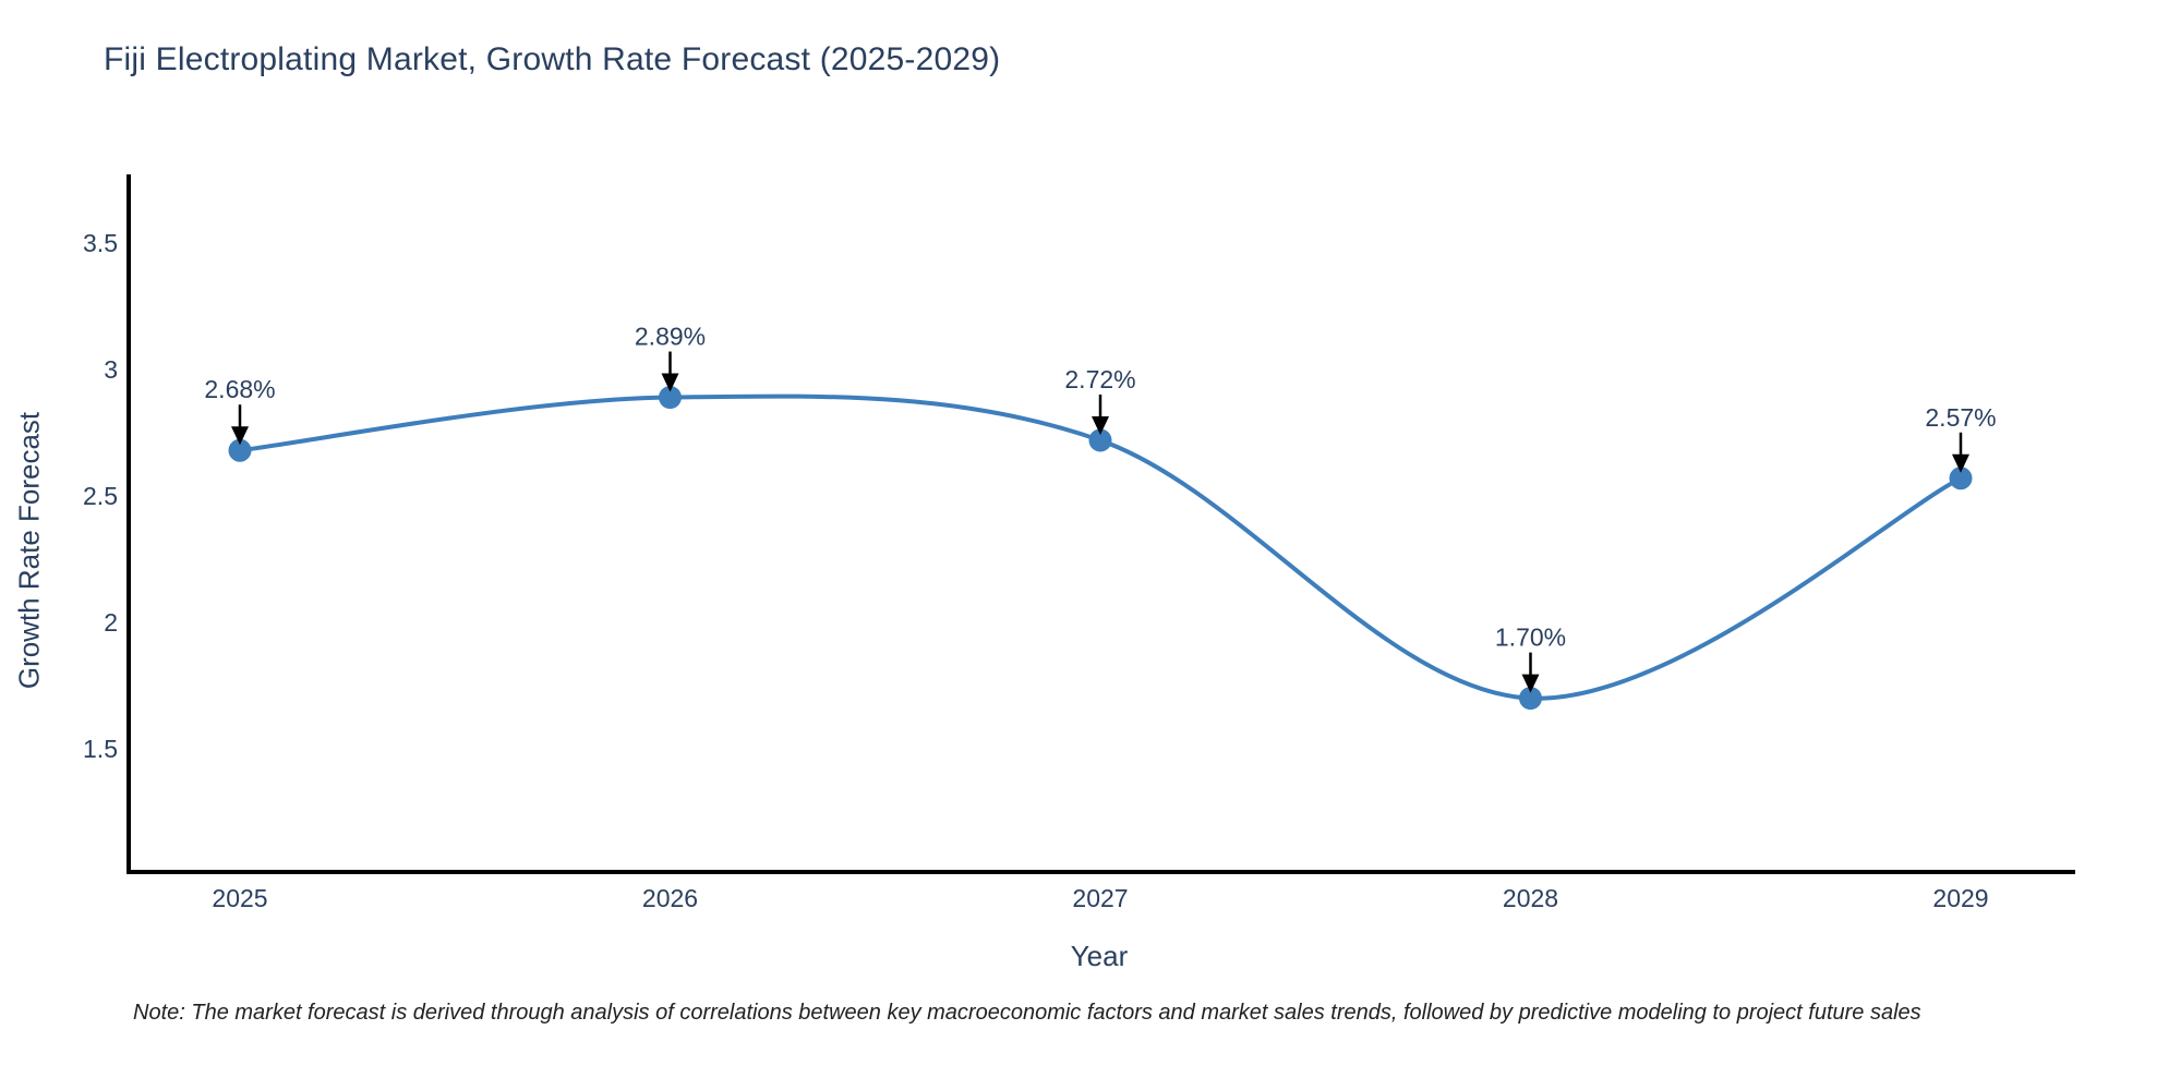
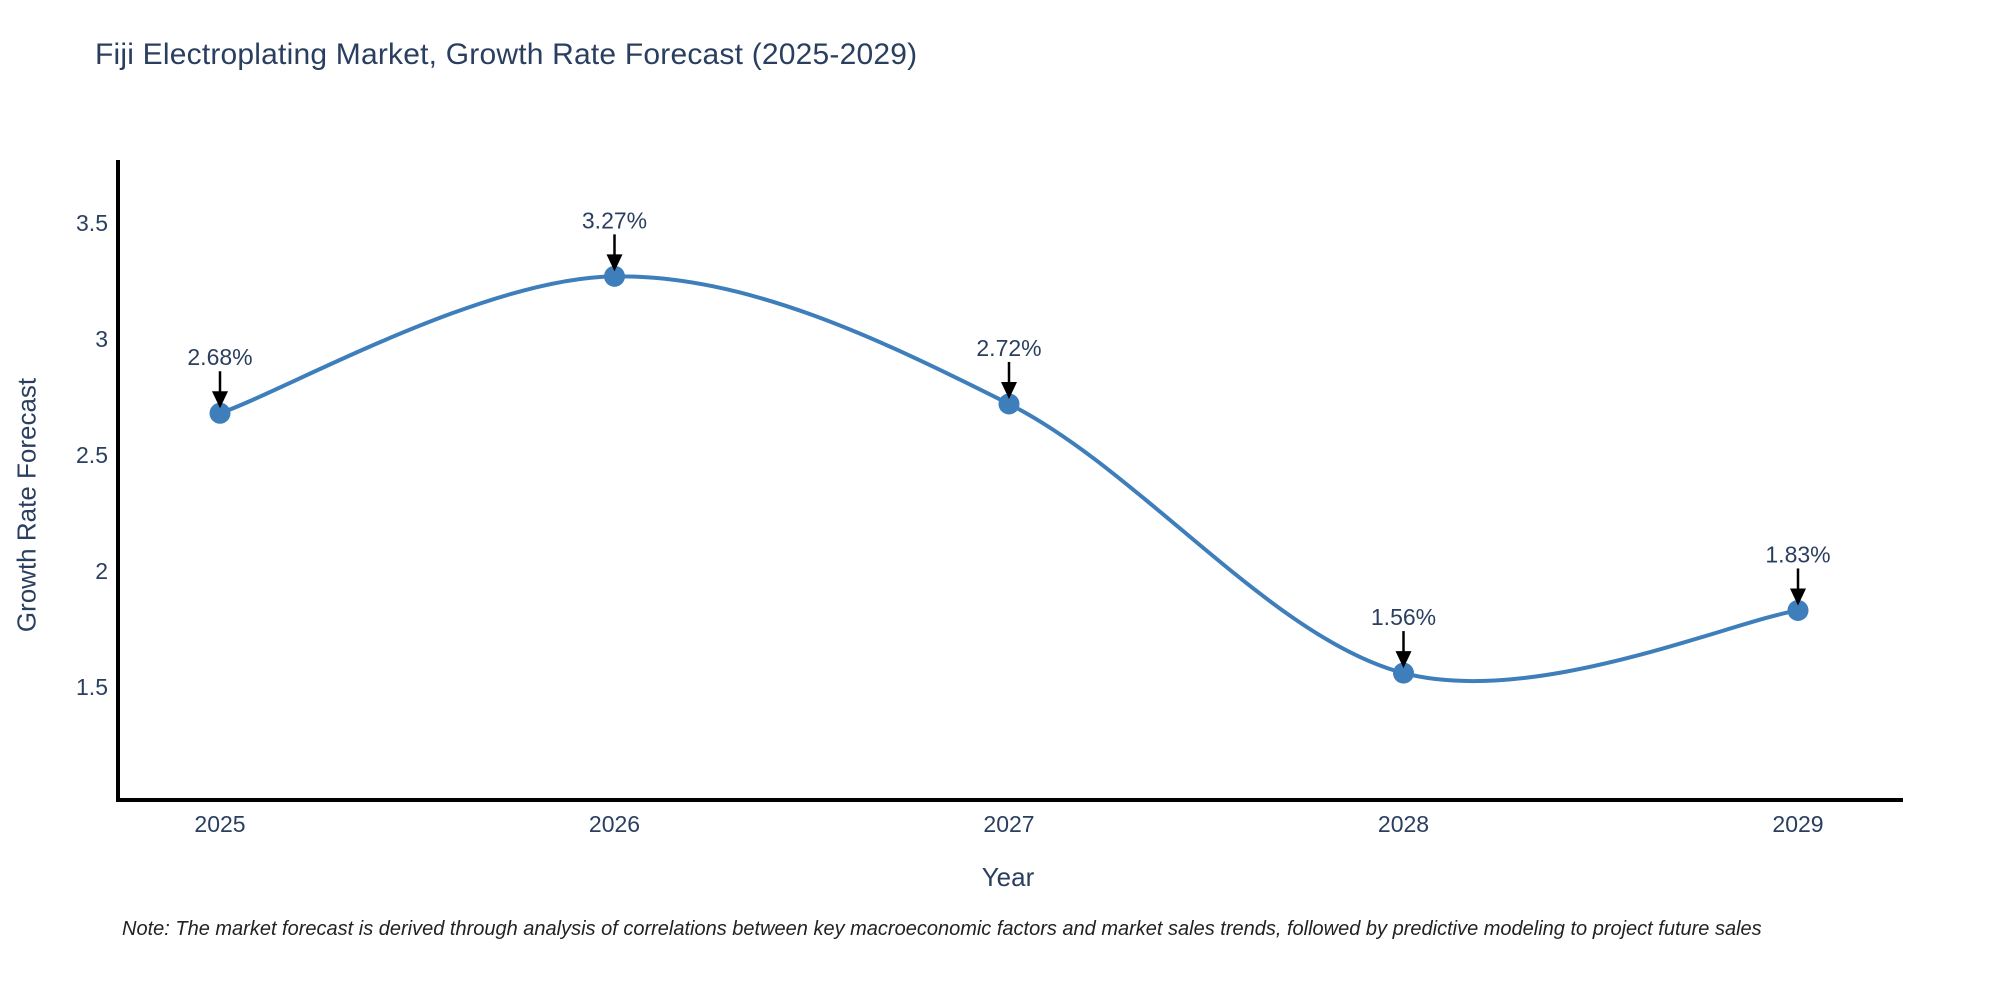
2026: 2.89% -> 3.27%
2028: 1.70% -> 1.56%
2029: 2.57% -> 1.83%
